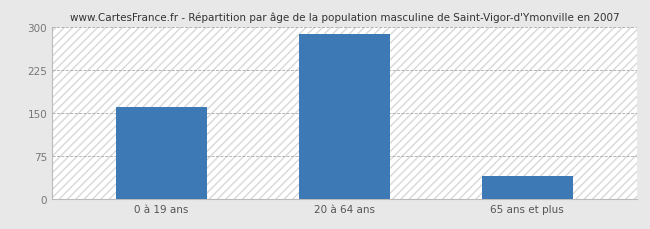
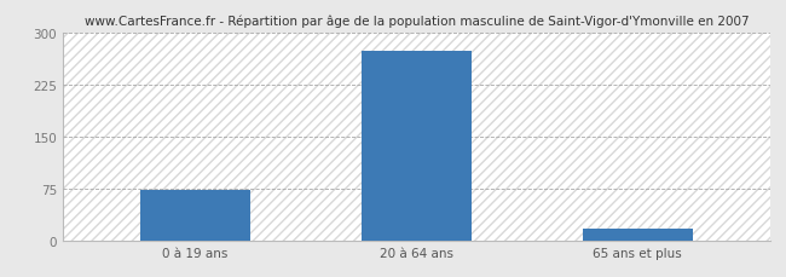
0 à 19 ans: 160 -> 74
20 à 64 ans: 288 -> 274
65 ans et plus: 40 -> 18
